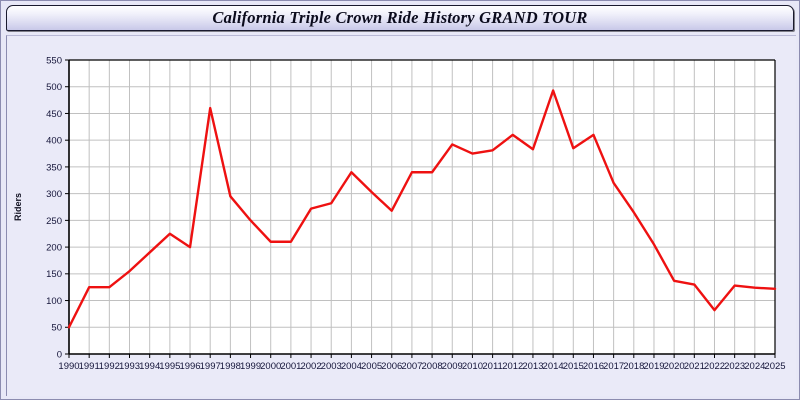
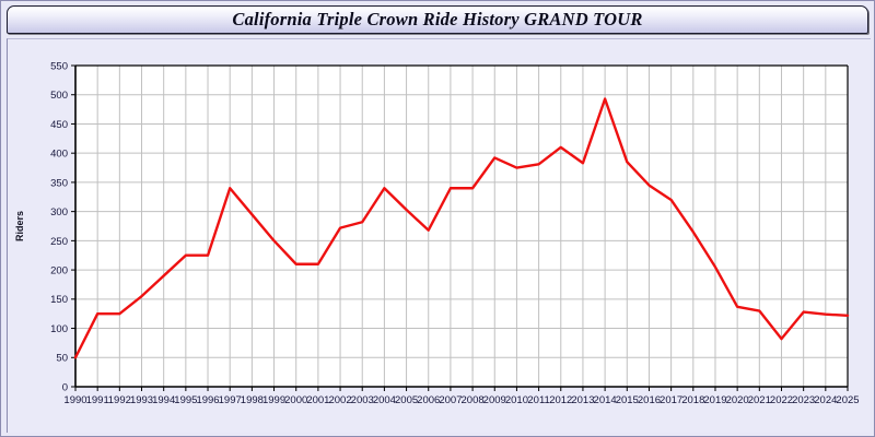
1996: 200 -> 220
1997: 460 -> 340
2016: 410 -> 340
